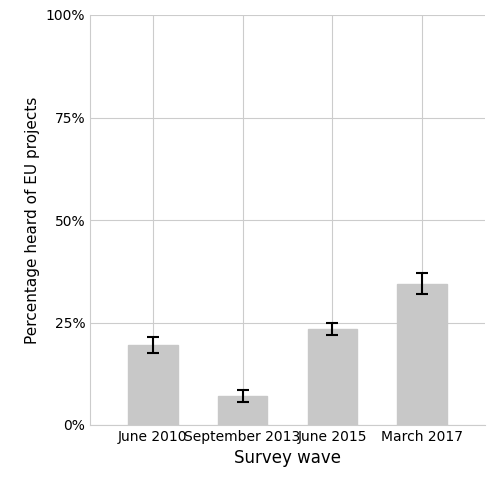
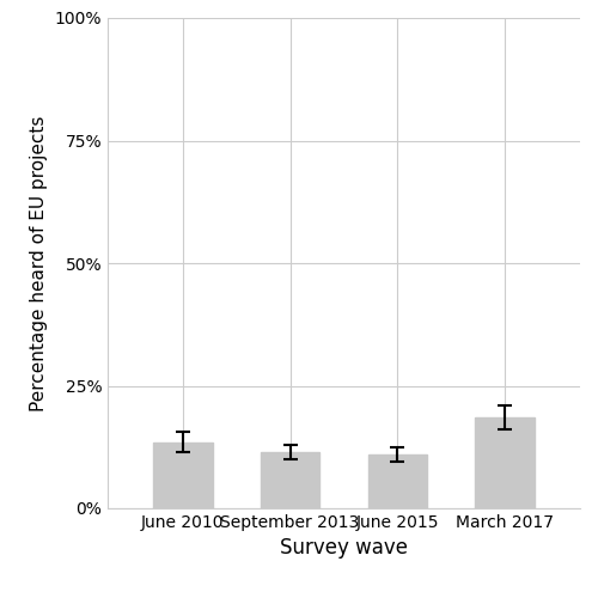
June 2010: 19.5% -> 13.5%
September 2013: 7.0% -> 11.5%
June 2015: 23.5% -> 11.0%
March 2017: 34.5% -> 18.5%
